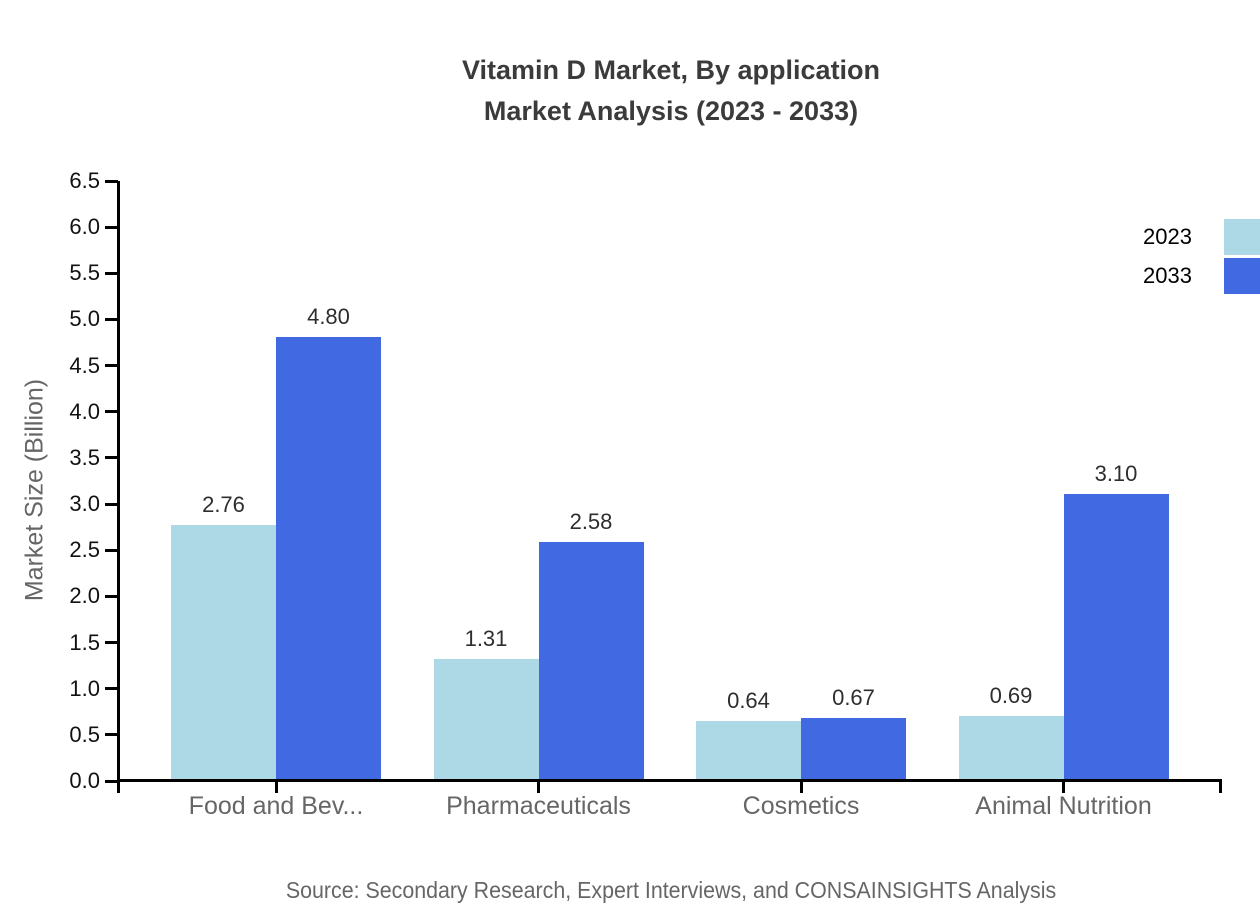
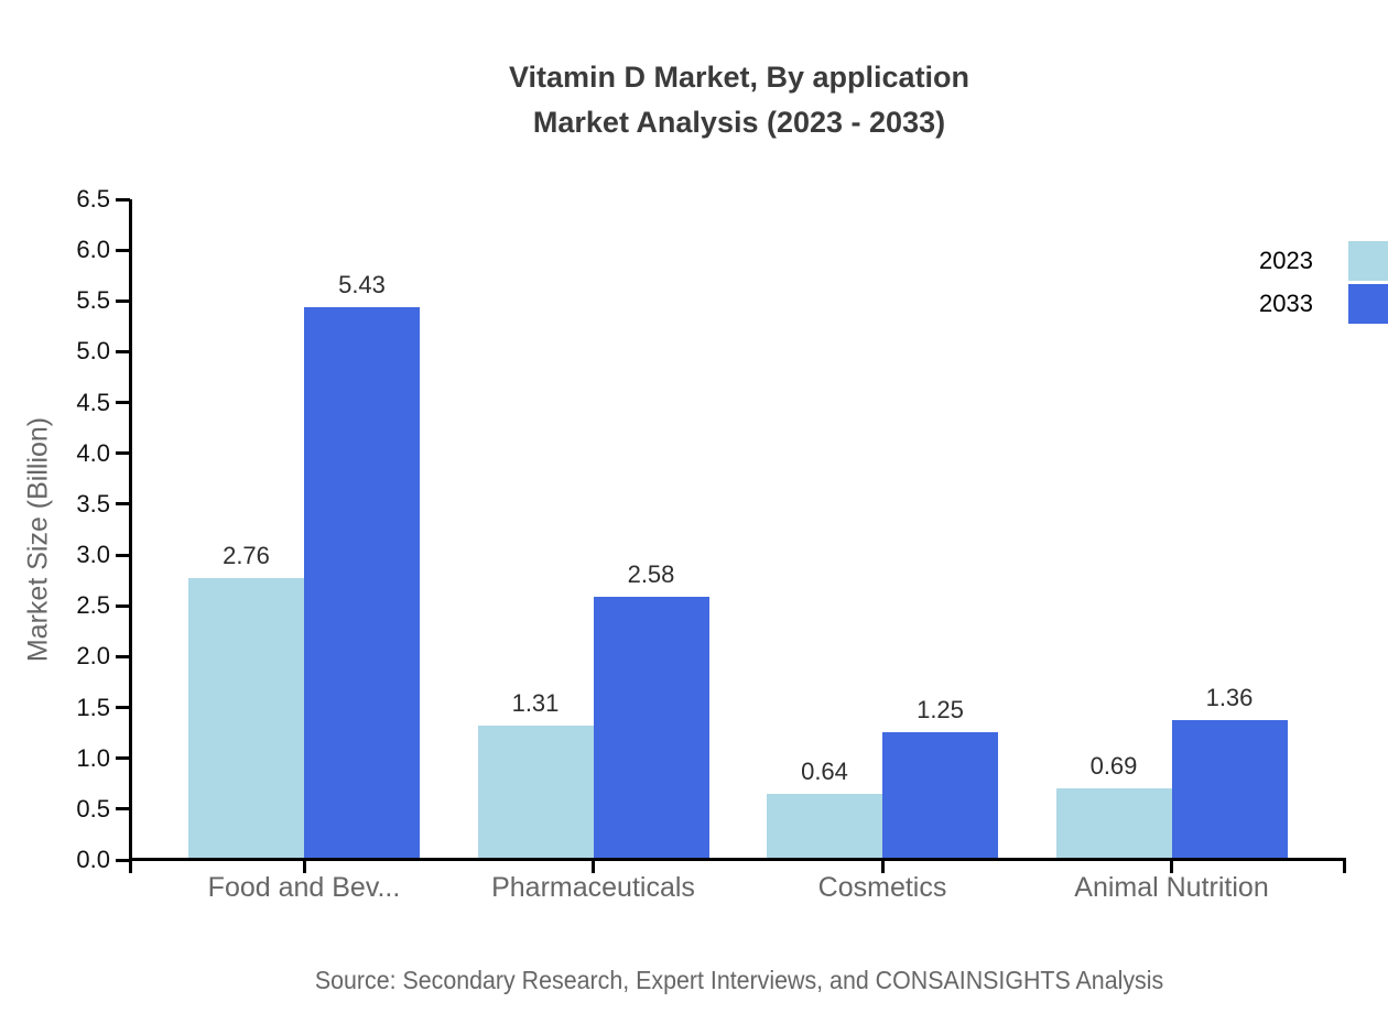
2033/Food and Bev...: 4.80 -> 5.43
2033/Cosmetics: 0.67 -> 1.25
2033/Animal Nutrition: 3.10 -> 1.36
